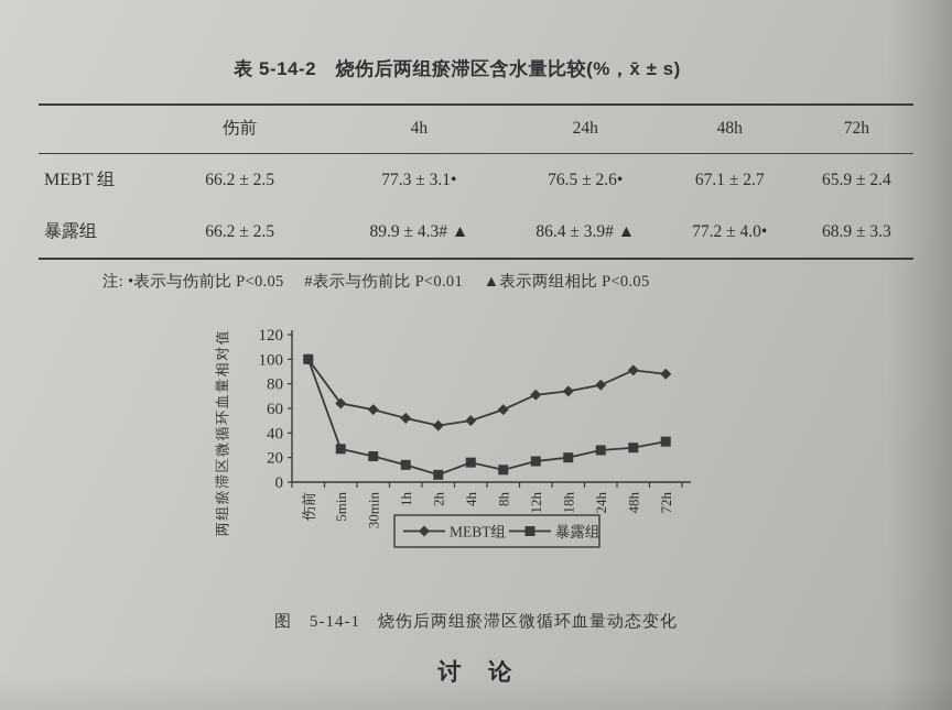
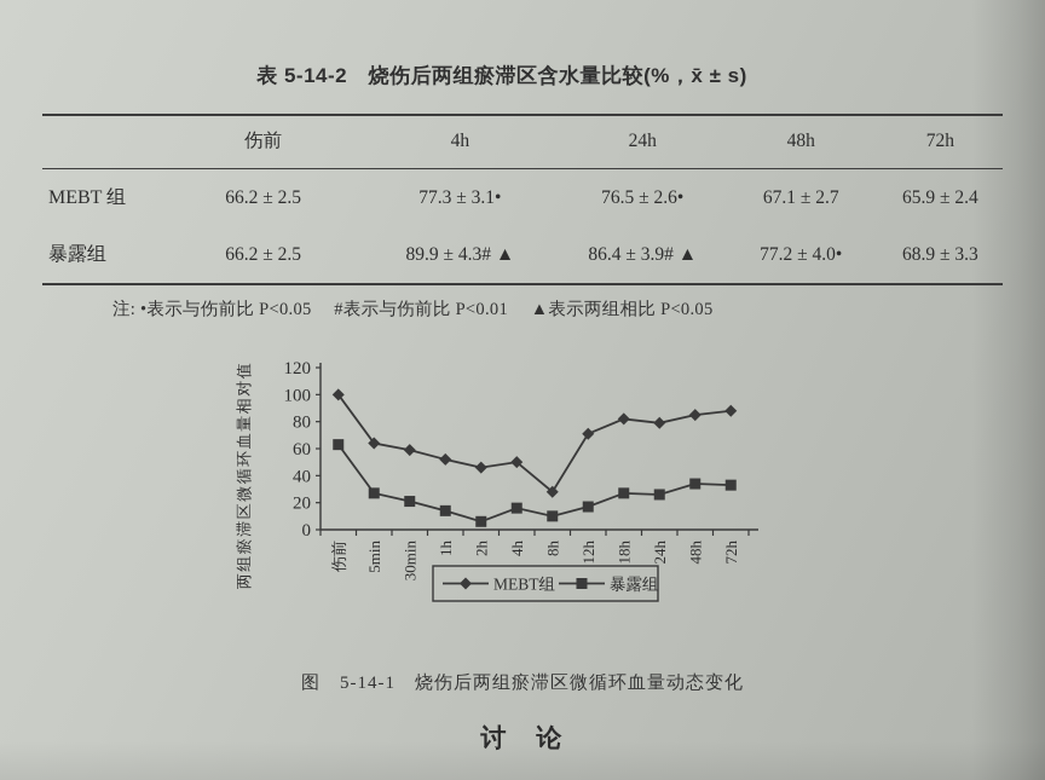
暴露组/伤前: 100 -> 63
MEBT组/8h: 59 -> 28
MEBT组/18h: 74 -> 82
暴露组/18h: 20 -> 27
MEBT组/48h: 91 -> 85
暴露组/48h: 28 -> 34
